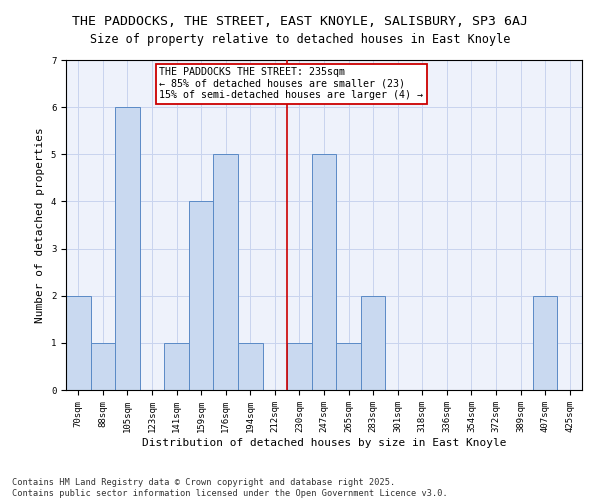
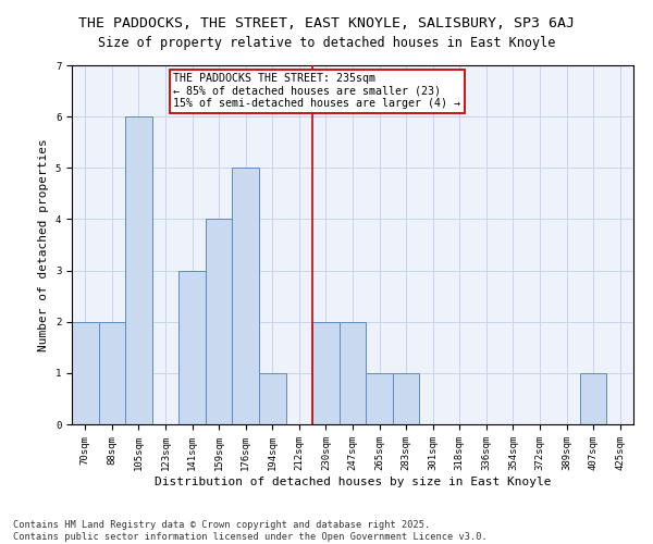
88sqm: 1 -> 2
141sqm: 1 -> 3
230sqm: 1 -> 2
247sqm: 5 -> 2
283sqm: 2 -> 1
407sqm: 2 -> 1
